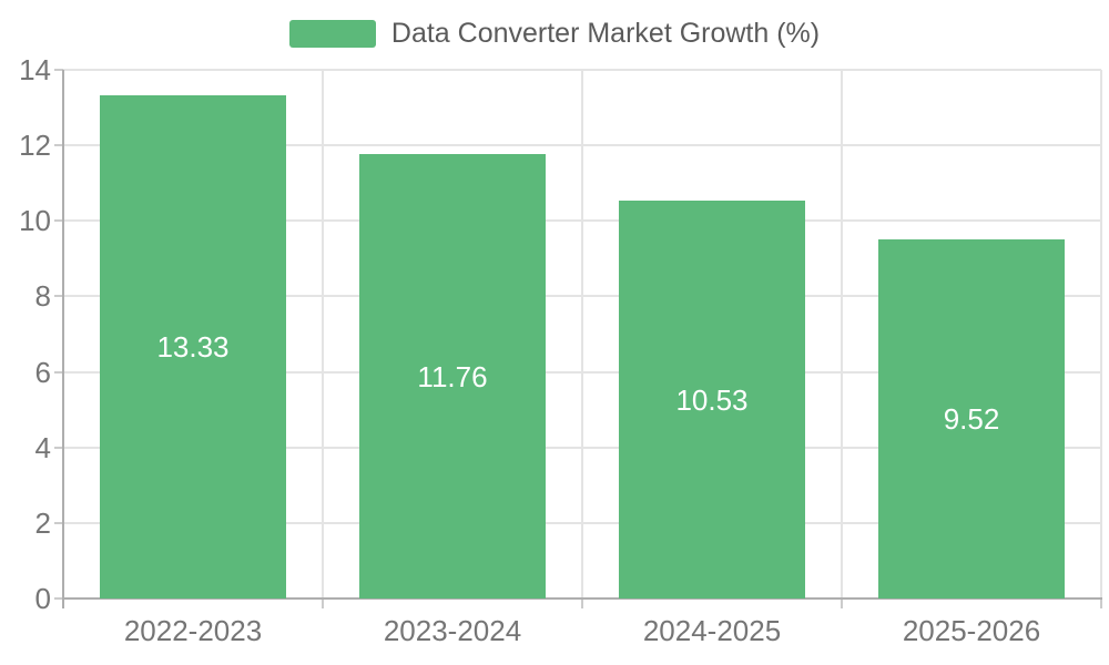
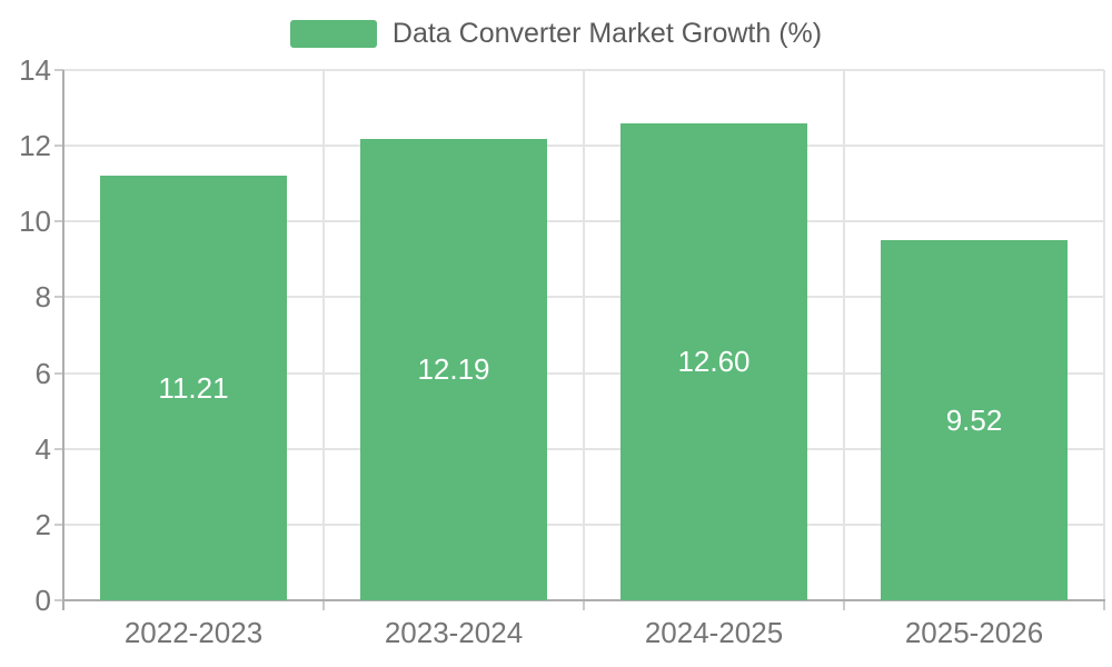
2022-2023: 13.33 -> 11.21
2023-2024: 11.76 -> 12.19
2024-2025: 10.53 -> 12.60
